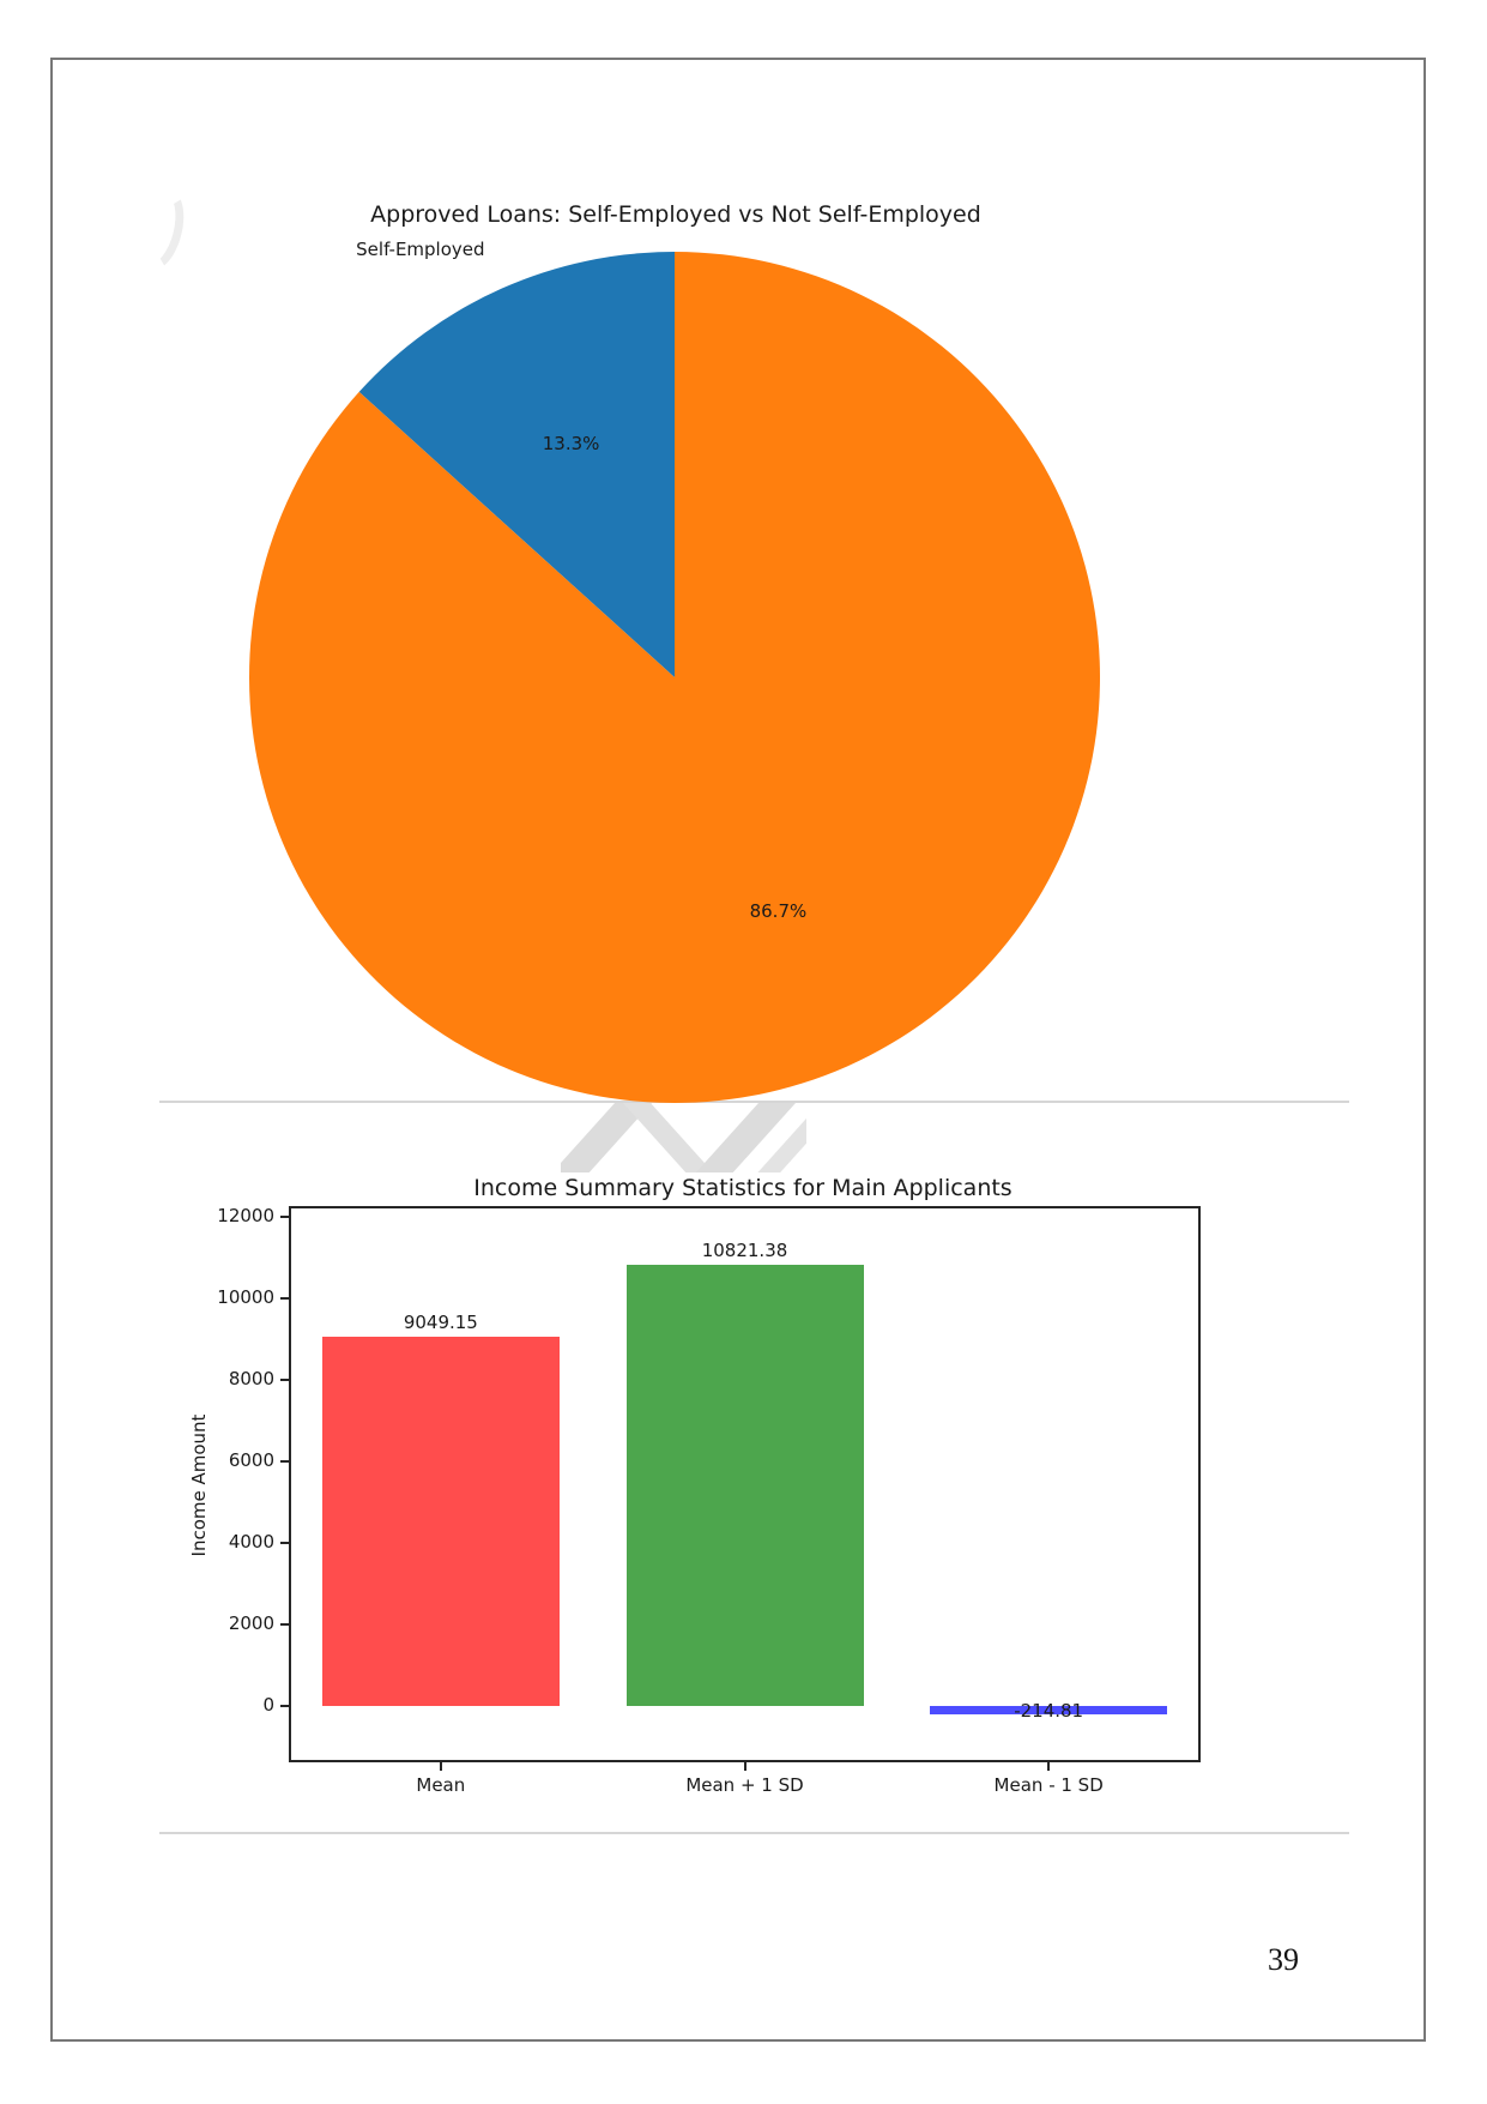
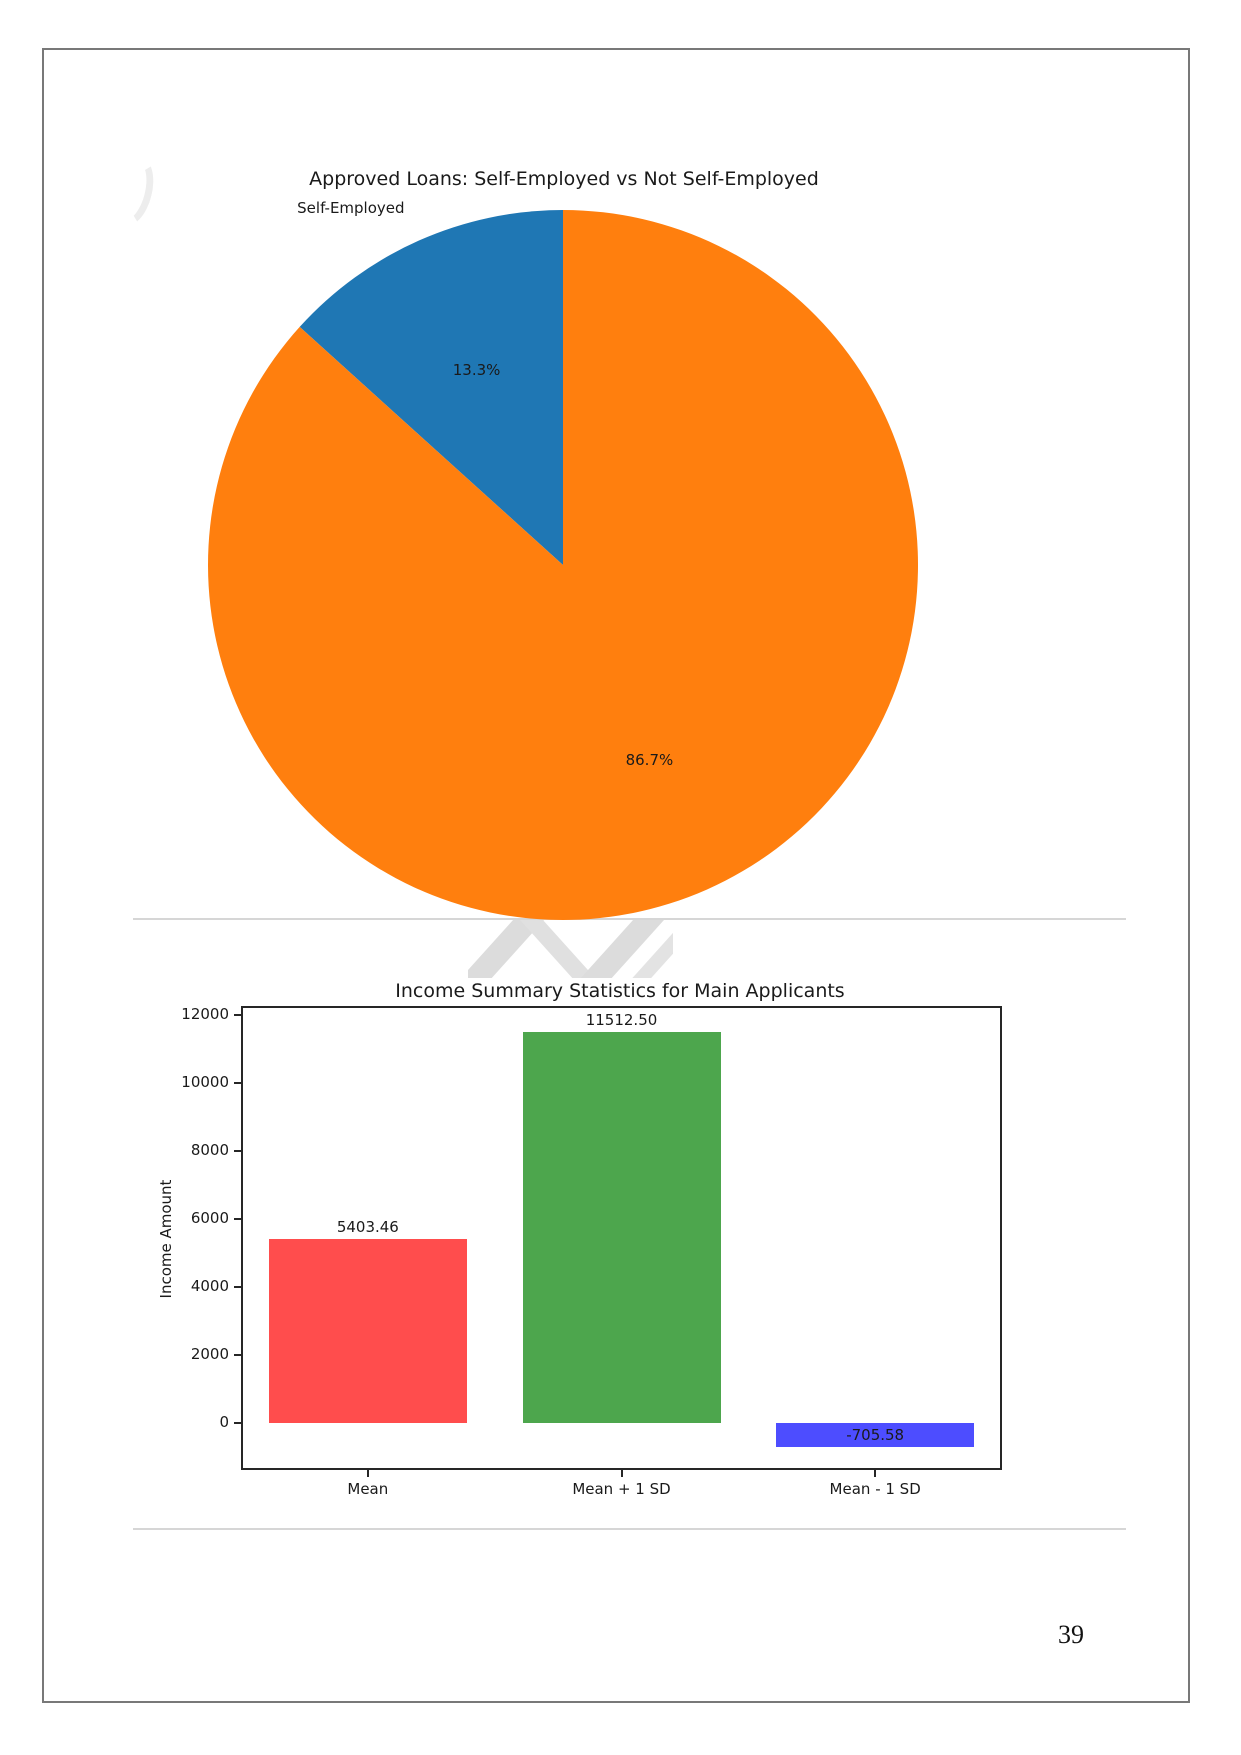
Income Summary Statistics for Main Applicants/Mean: 9049.15 -> 5403.46
Income Summary Statistics for Main Applicants/Mean + 1 SD: 10821.38 -> 11512.50
Income Summary Statistics for Main Applicants/Mean - 1 SD: -214.81 -> -705.58
